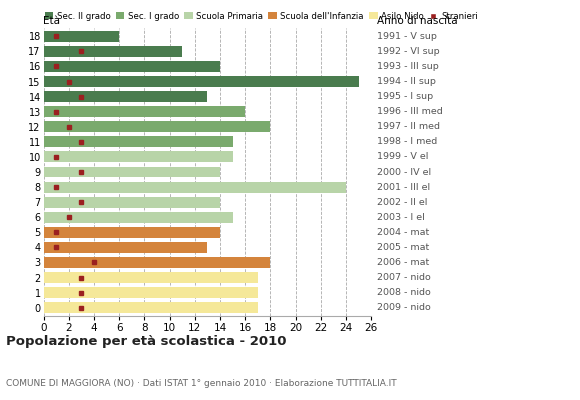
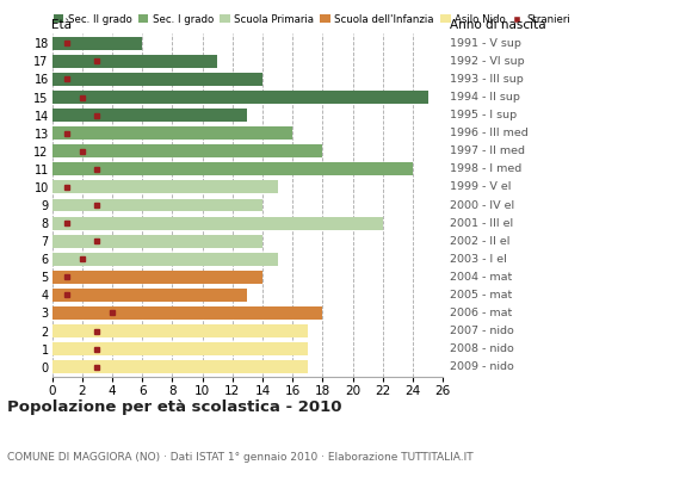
11: 15 -> 24
8: 24 -> 22
